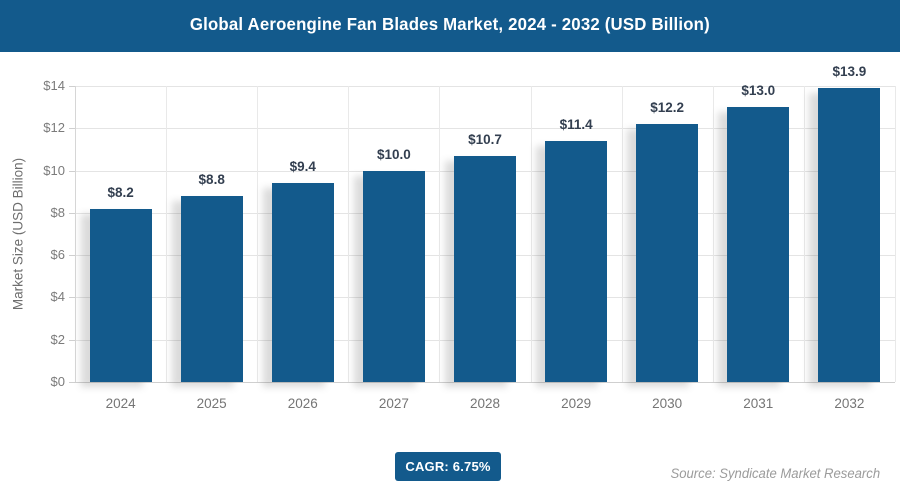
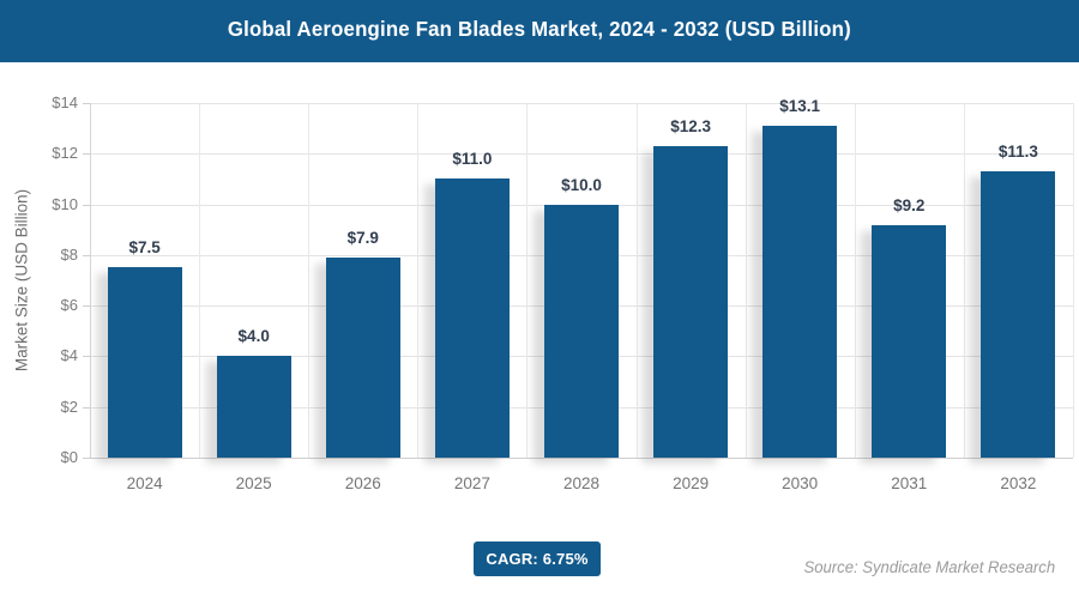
2024: $8.2 -> $7.5
2025: $8.8 -> $4.0
2026: $9.4 -> $7.9
2027: $10.0 -> $11.0
2028: $10.7 -> $10.0
2029: $11.4 -> $12.3
2030: $12.2 -> $13.1
2031: $13.0 -> $9.2
2032: $13.9 -> $11.3
